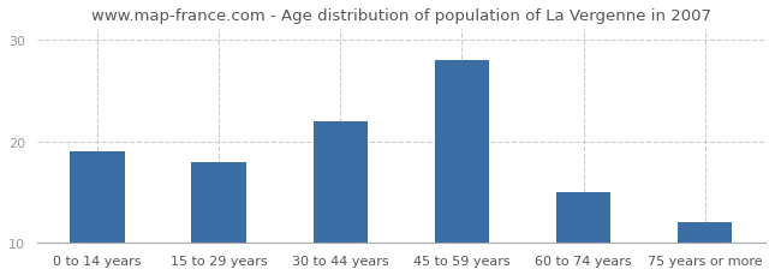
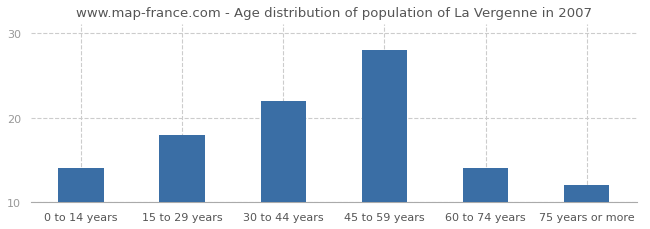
0 to 14 years: 19 -> 14
60 to 74 years: 15 -> 14
